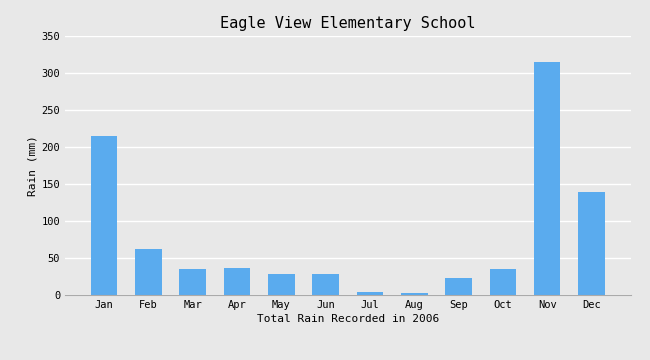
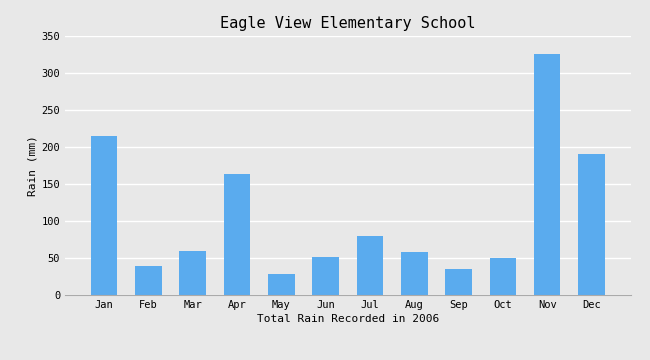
Feb: 63 -> 40
Mar: 35 -> 60
Apr: 37 -> 164
Jun: 28 -> 52
Jul: 4 -> 80
Aug: 3 -> 58
Sep: 23 -> 36
Oct: 35 -> 50
Nov: 315 -> 326
Dec: 140 -> 190
